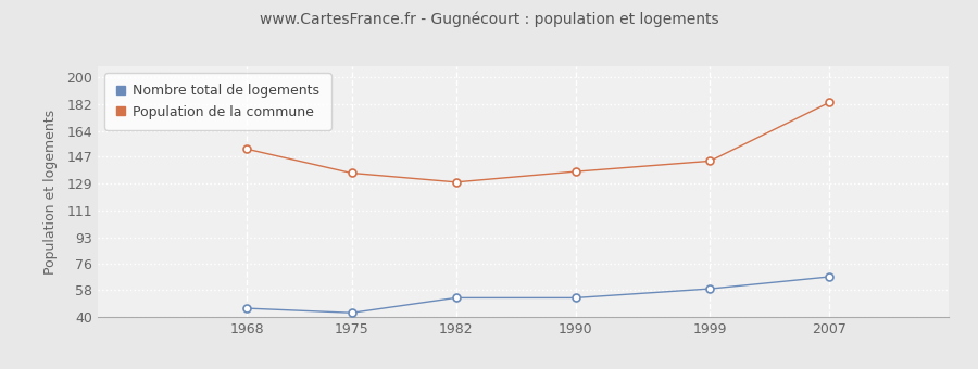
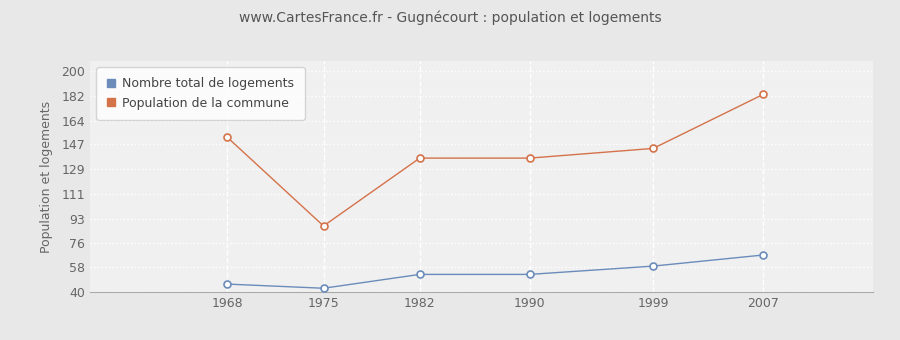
Population de la commune/1975: 136 -> 88
Population de la commune/1982: 130 -> 137
